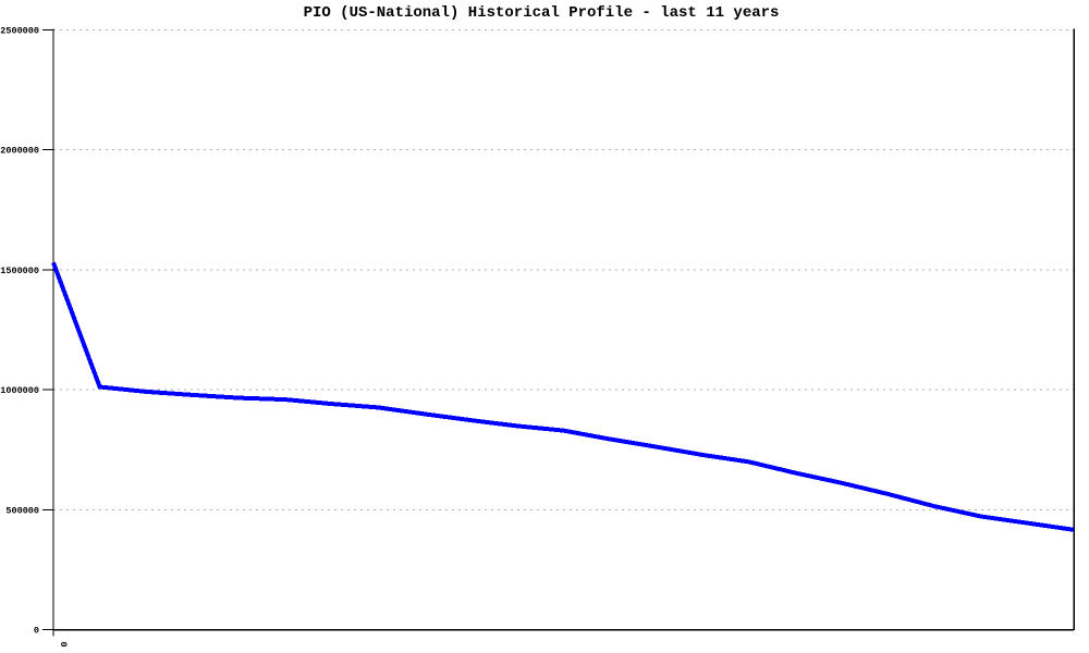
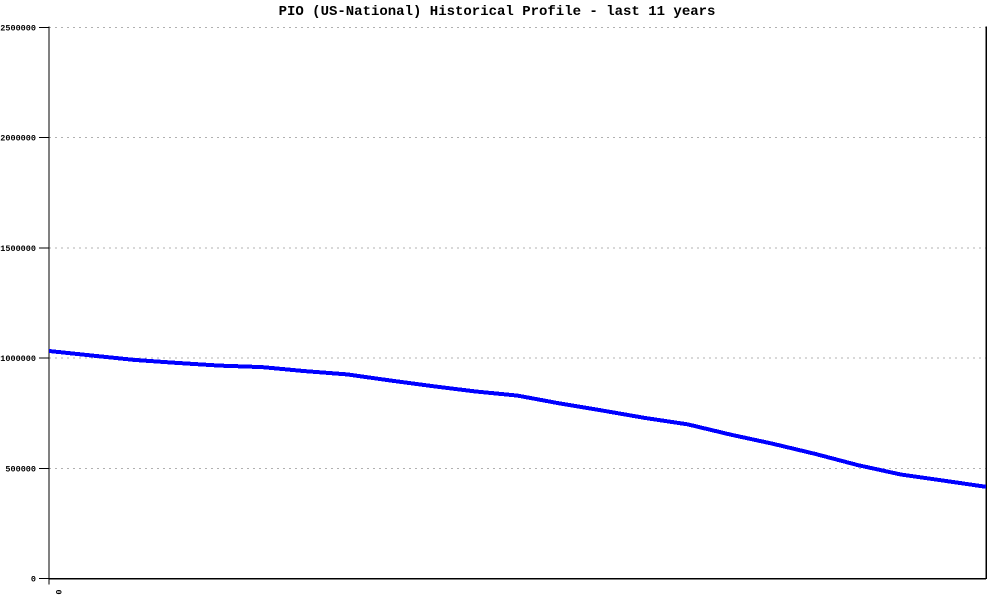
0: 1530000 -> 1030000
